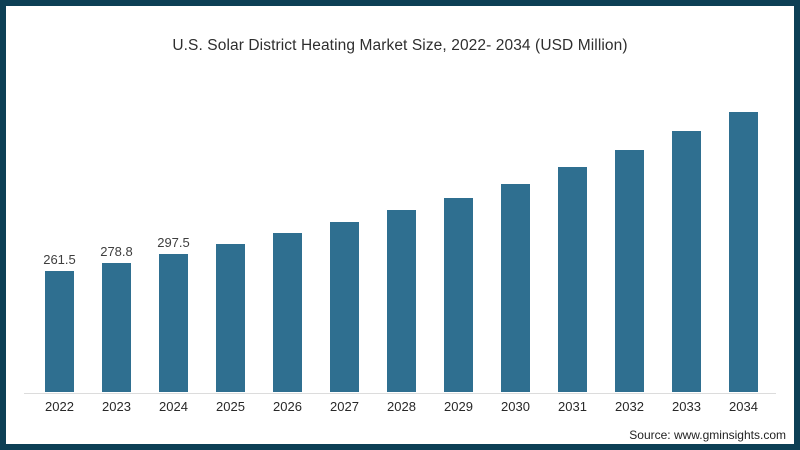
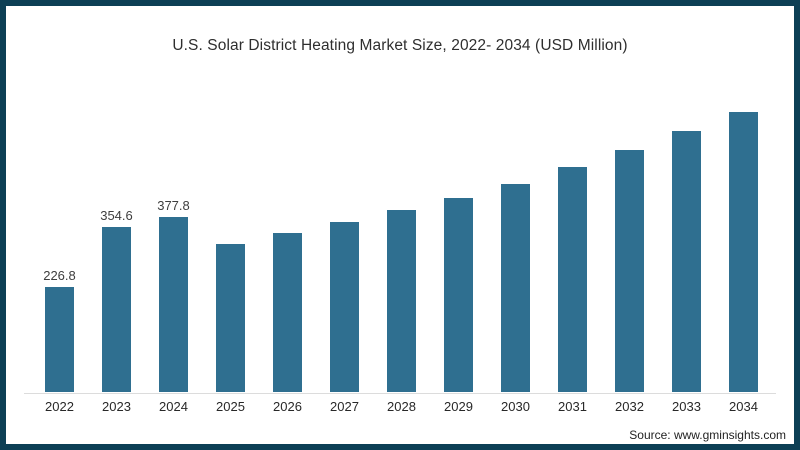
2022: 261.5 -> 226.8
2023: 278.8 -> 354.6
2024: 297.5 -> 377.8
